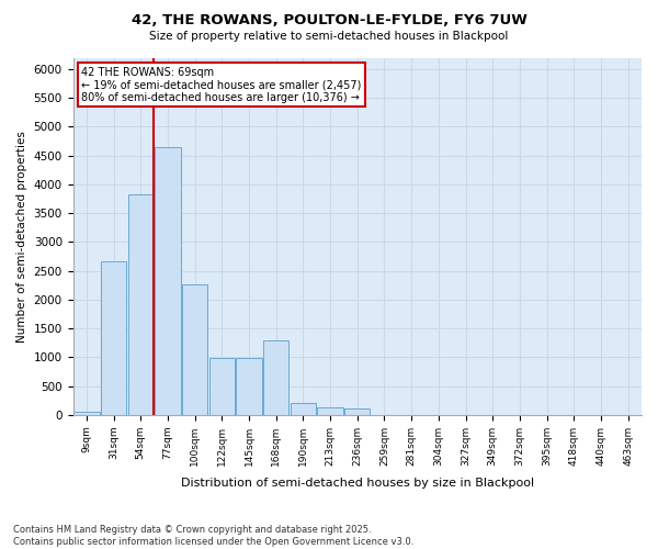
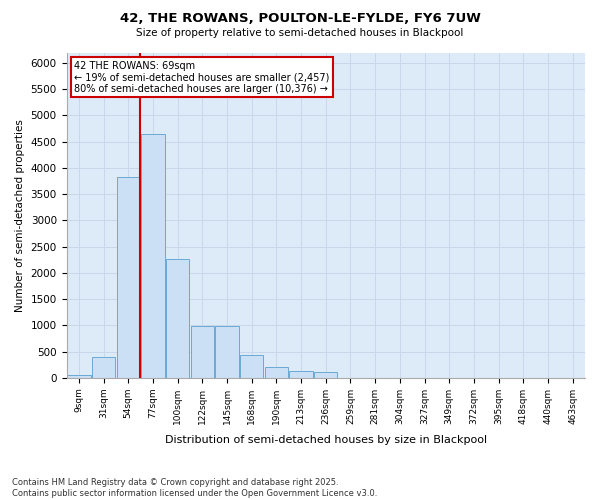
31sqm: 2660 -> 390
168sqm: 1300 -> 430
